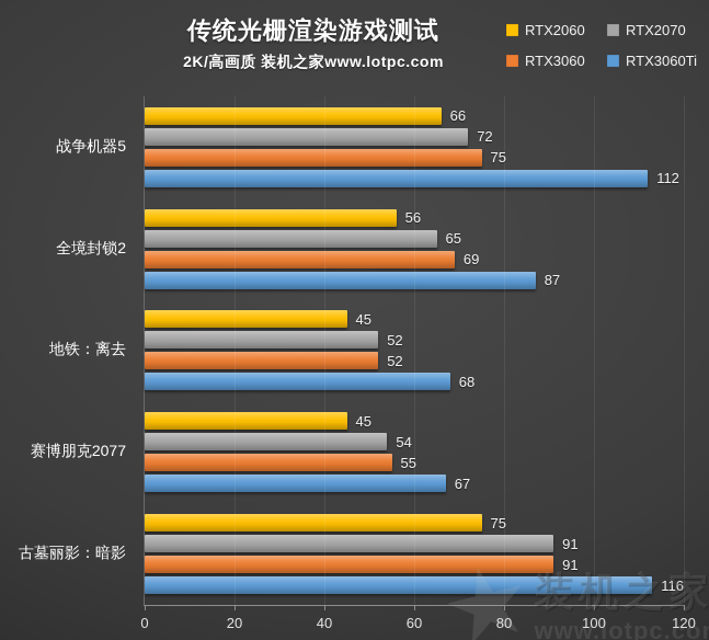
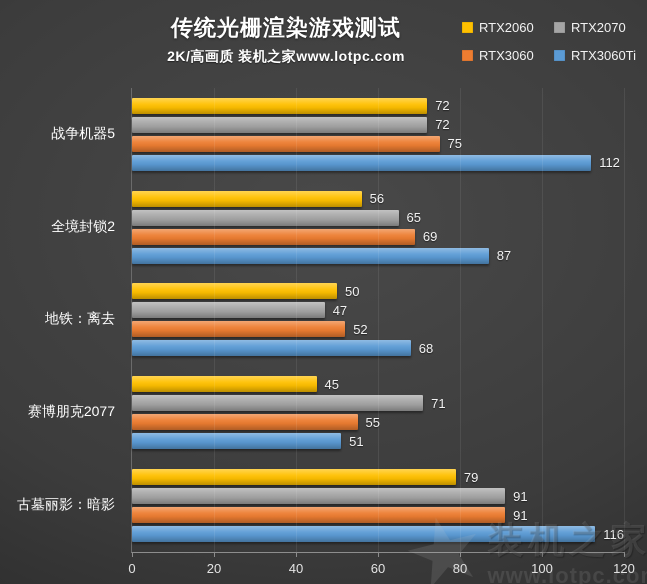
RTX2060/战争机器5: 66 -> 72
RTX2060/地铁：离去: 45 -> 50
RTX2070/地铁：离去: 52 -> 47
RTX2070/赛博朋克2077: 54 -> 71
RTX3060Ti/赛博朋克2077: 67 -> 51
RTX2060/古墓丽影：暗影: 75 -> 79
